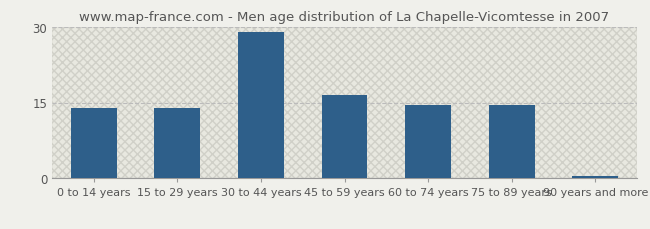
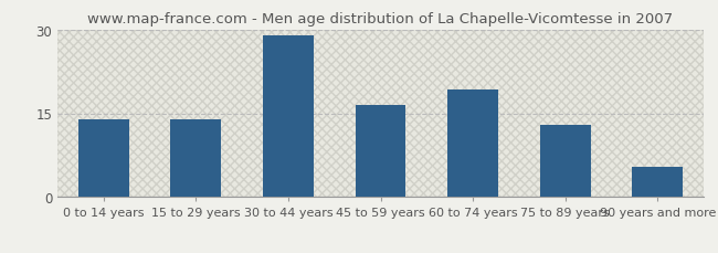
60 to 74 years: 14.5 -> 19.2
75 to 89 years: 14.5 -> 13.0
90 years and more: 0.5 -> 5.4
